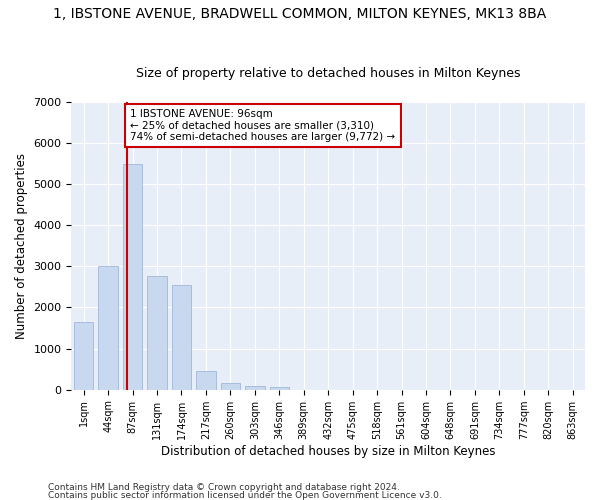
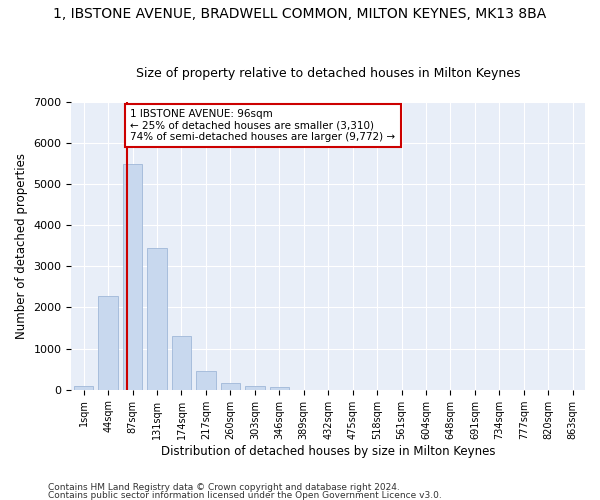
1sqm: 1650 -> 80
44sqm: 3000 -> 2280
131sqm: 2750 -> 3440
174sqm: 2550 -> 1310
